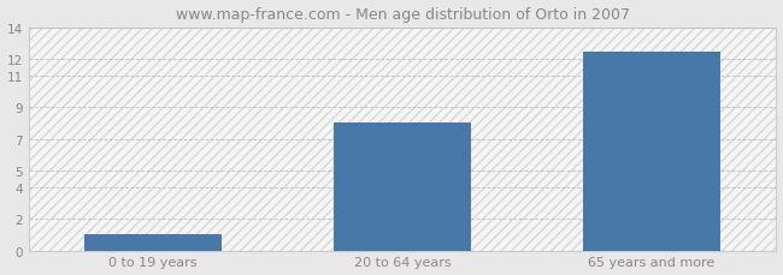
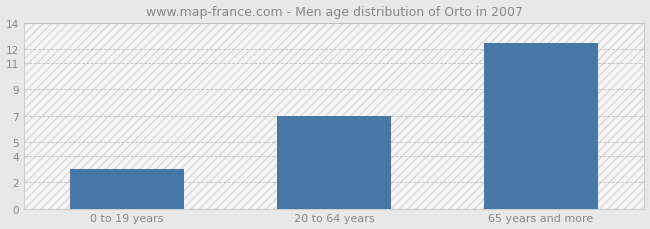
0 to 19 years: 1.0 -> 3.0
20 to 64 years: 8.0 -> 7.0
